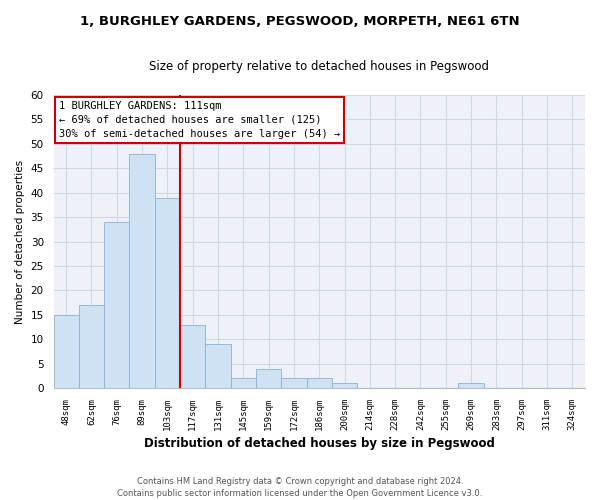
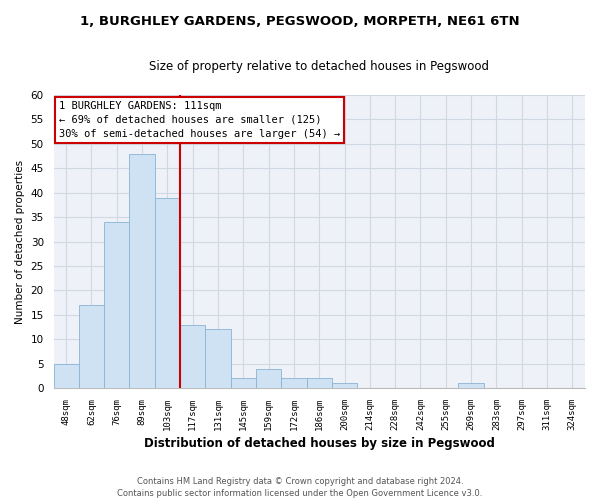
48sqm: 15 -> 5
131sqm: 9 -> 12
